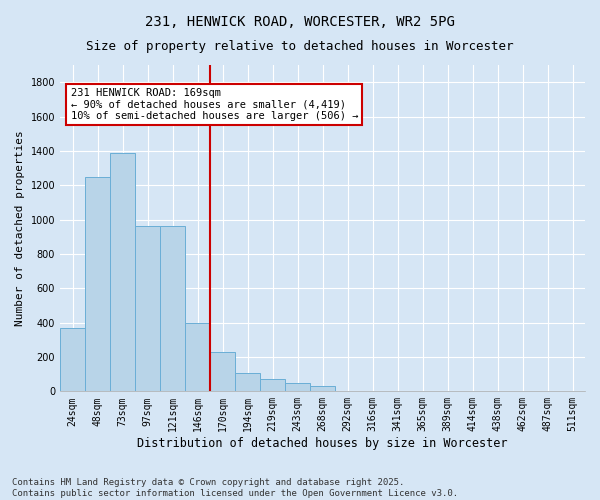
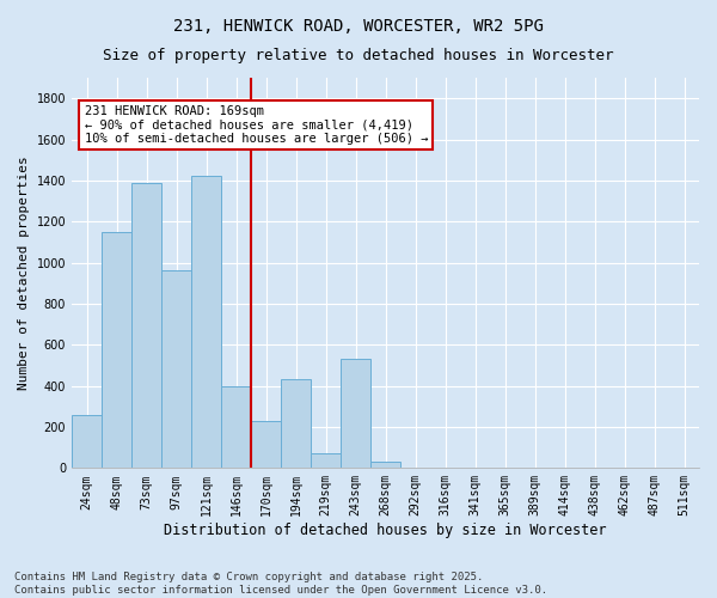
24sqm: 370 -> 260
48sqm: 1250 -> 1150
121sqm: 960 -> 1420
194sqm: 100 -> 430
243sqm: 50 -> 530
